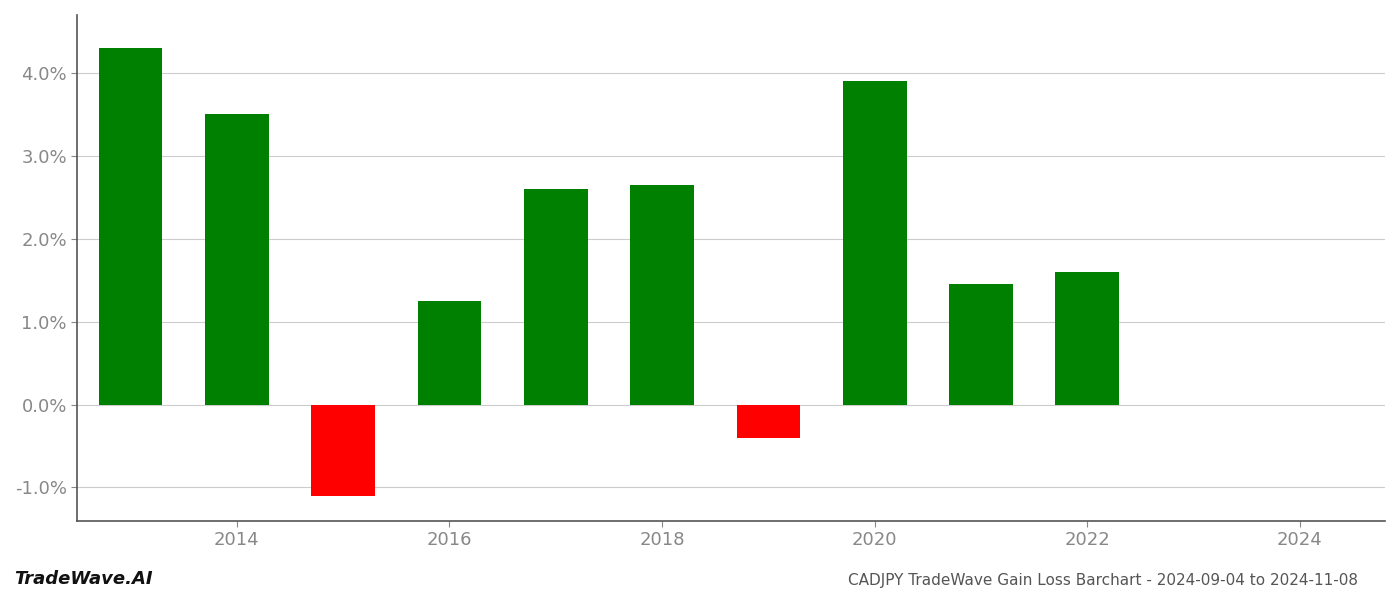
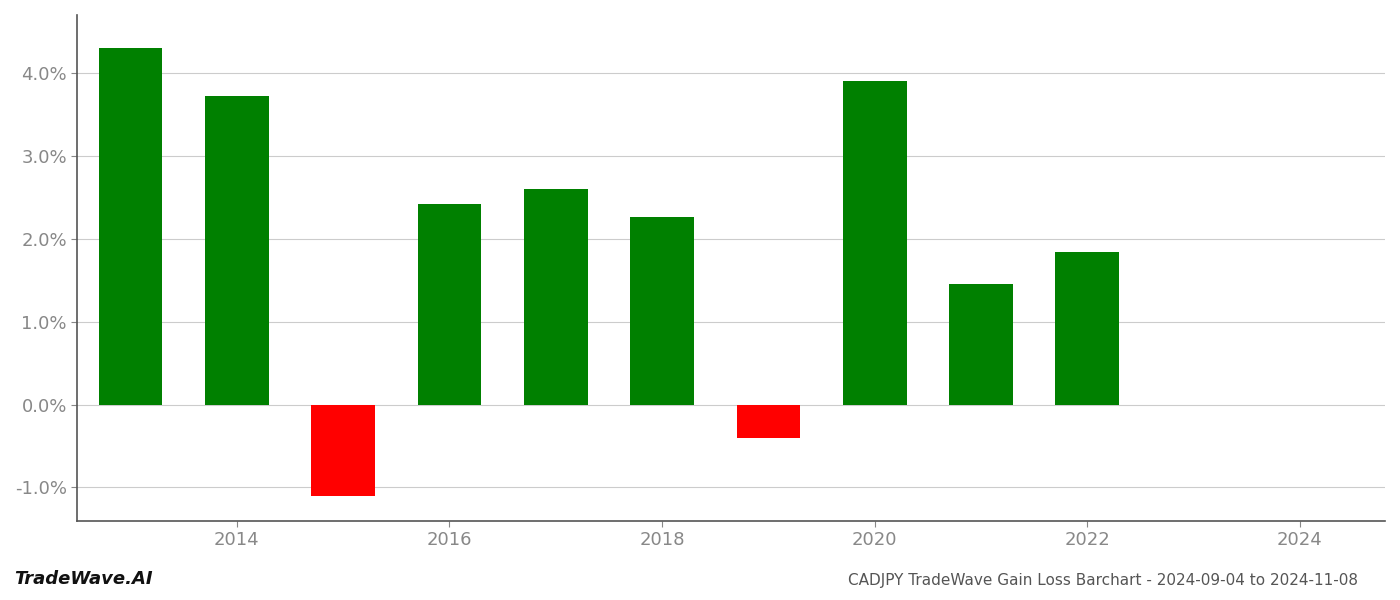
2014: 3.50% -> 3.72%
2016: 1.25% -> 2.42%
2018: 2.65% -> 2.26%
2022: 1.60% -> 1.84%
